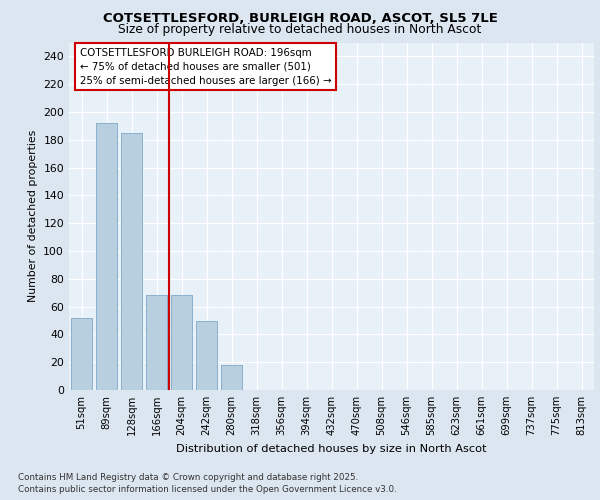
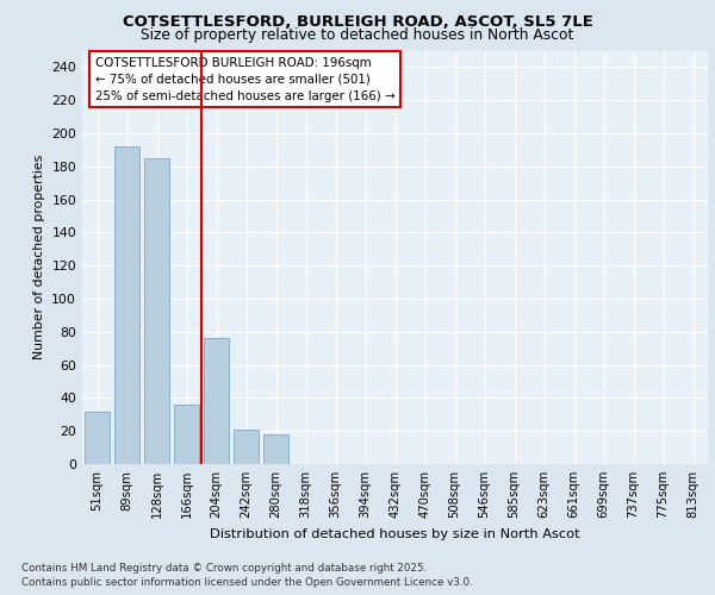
51sqm: 52 -> 32
166sqm: 68 -> 36
204sqm: 68 -> 76
242sqm: 50 -> 21
